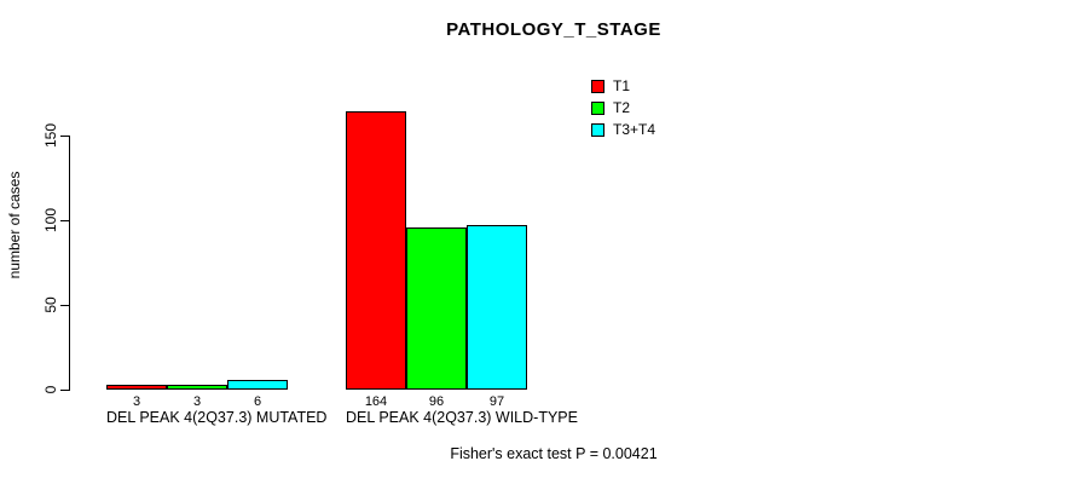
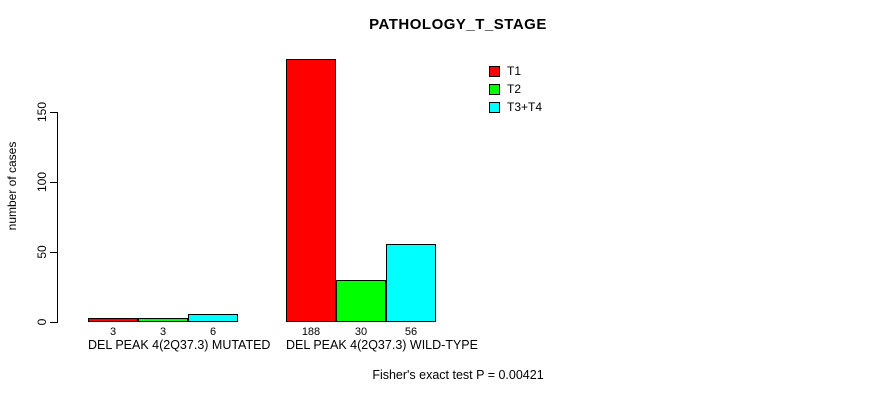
T1/DEL PEAK 4(2Q37.3) WILD-TYPE: 164 -> 188
T2/DEL PEAK 4(2Q37.3) WILD-TYPE: 96 -> 30
T3+T4/DEL PEAK 4(2Q37.3) WILD-TYPE: 97 -> 56
